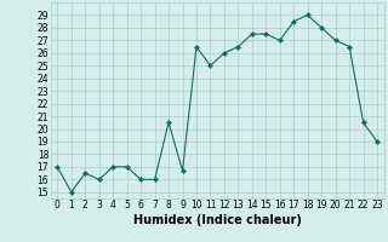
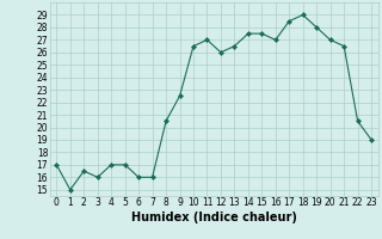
9: 16.7 -> 22.5
11: 25.0 -> 27.0
